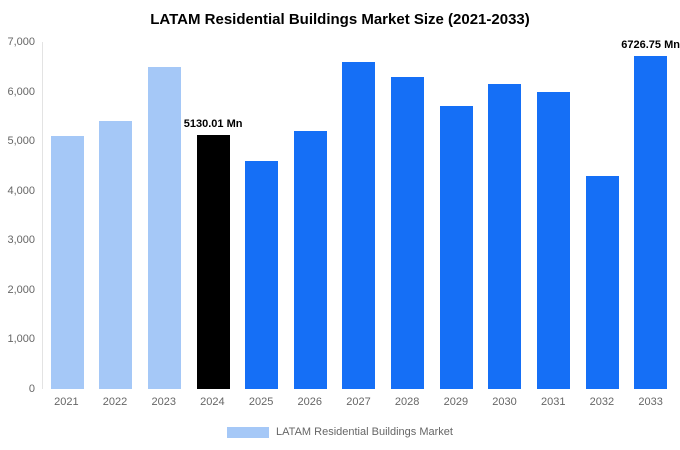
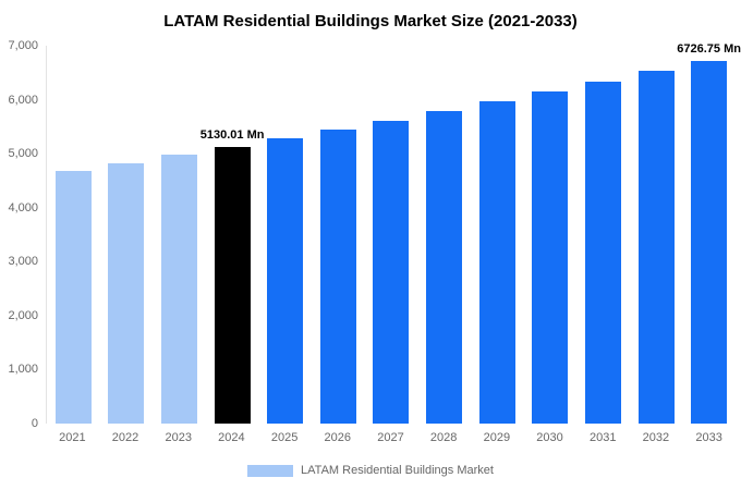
2021: 5100 -> 4700
2022: 5400 -> 4800
2023: 6500 -> 5000
2025: 4600 -> 5300
2026: 5200 -> 5400
2027: 6600 -> 5600
2028: 6300 -> 5800
2029: 5700 -> 6000
2031: 6000 -> 6300
2032: 4300 -> 6500
